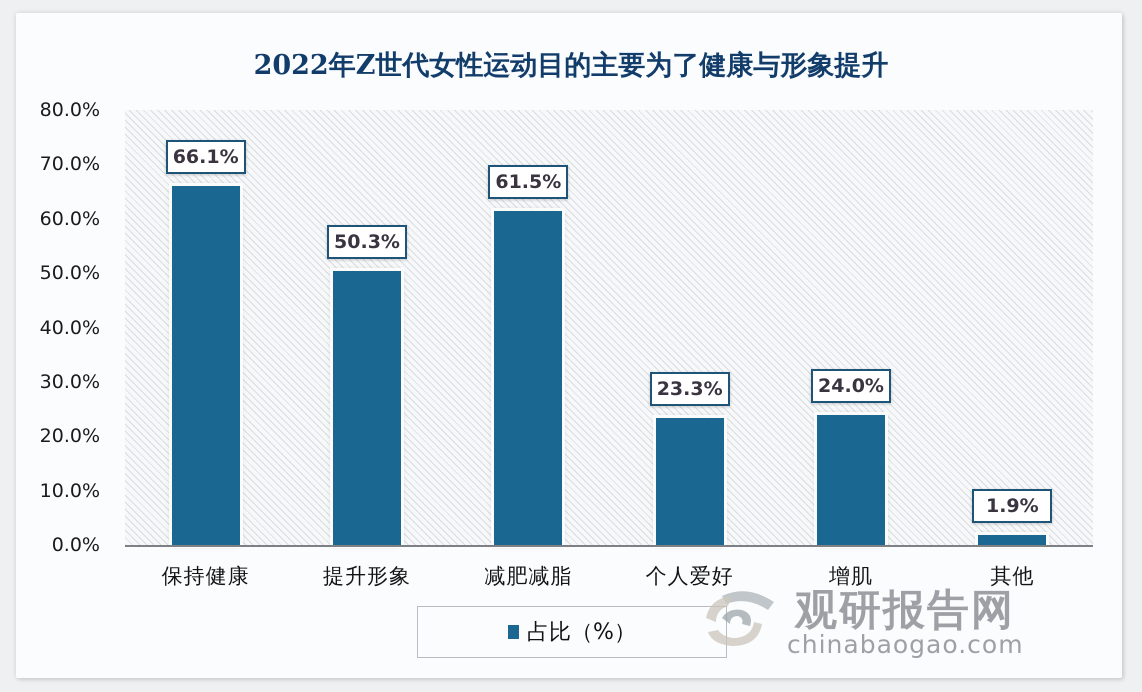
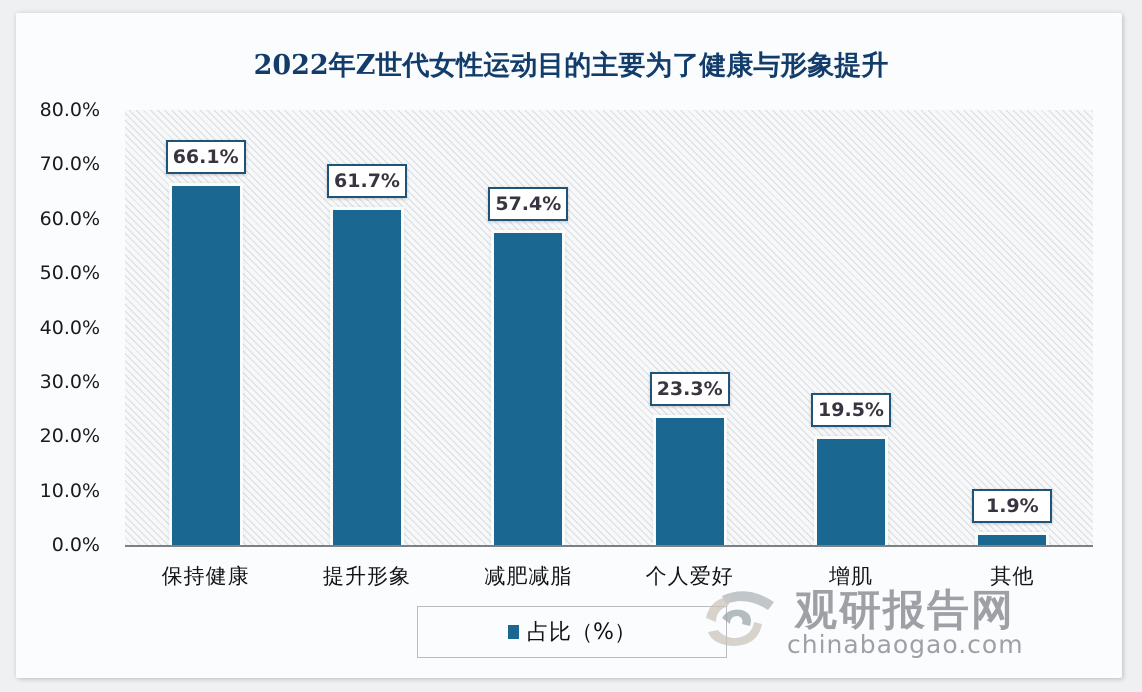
提升形象: 50.3% -> 61.7%
减肥减脂: 61.5% -> 57.4%
增肌: 24.0% -> 19.5%
